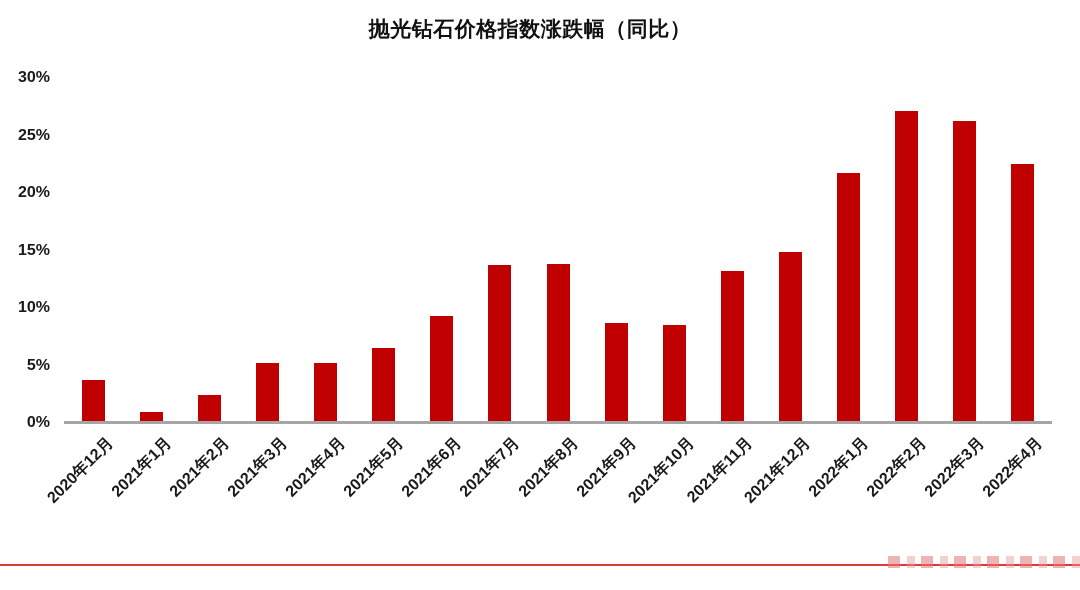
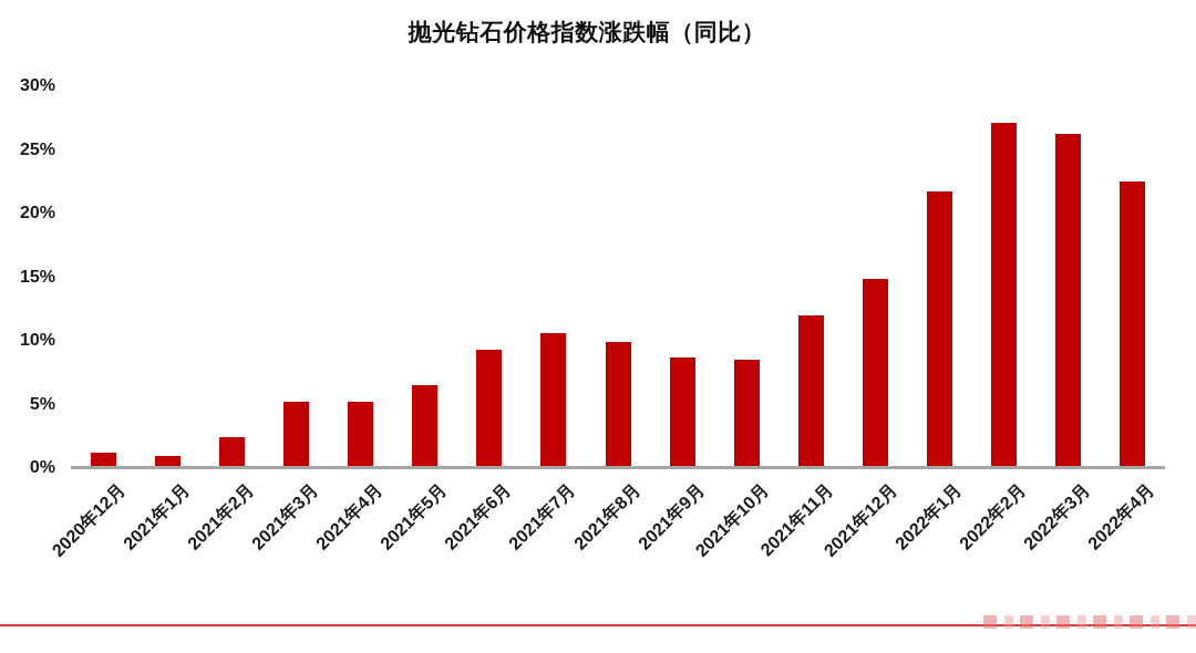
2020年12月: 3.7% -> 1.2%
2021年7月: 13.7% -> 10.6%
2021年8月: 13.8% -> 9.9%
2021年11月: 13.2% -> 12.0%
